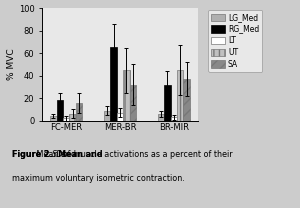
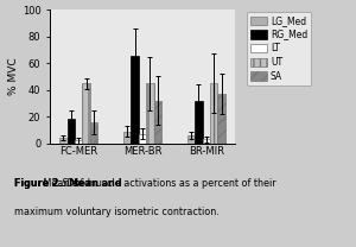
UT/FC-MER: 6 -> 45
